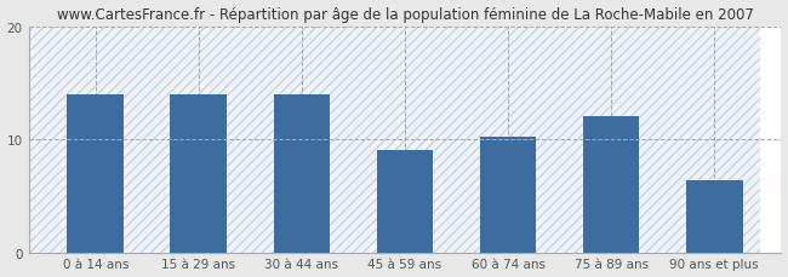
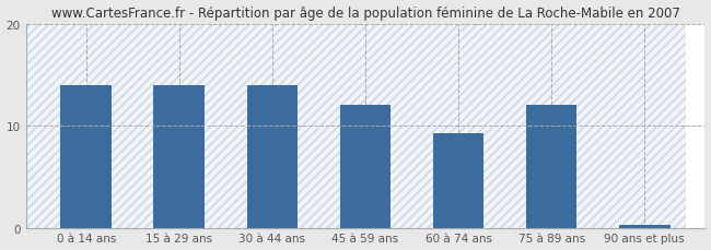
45 à 59 ans: 9.0 -> 12.0
60 à 74 ans: 10.2 -> 9.3
90 ans et plus: 6.4 -> 0.3
